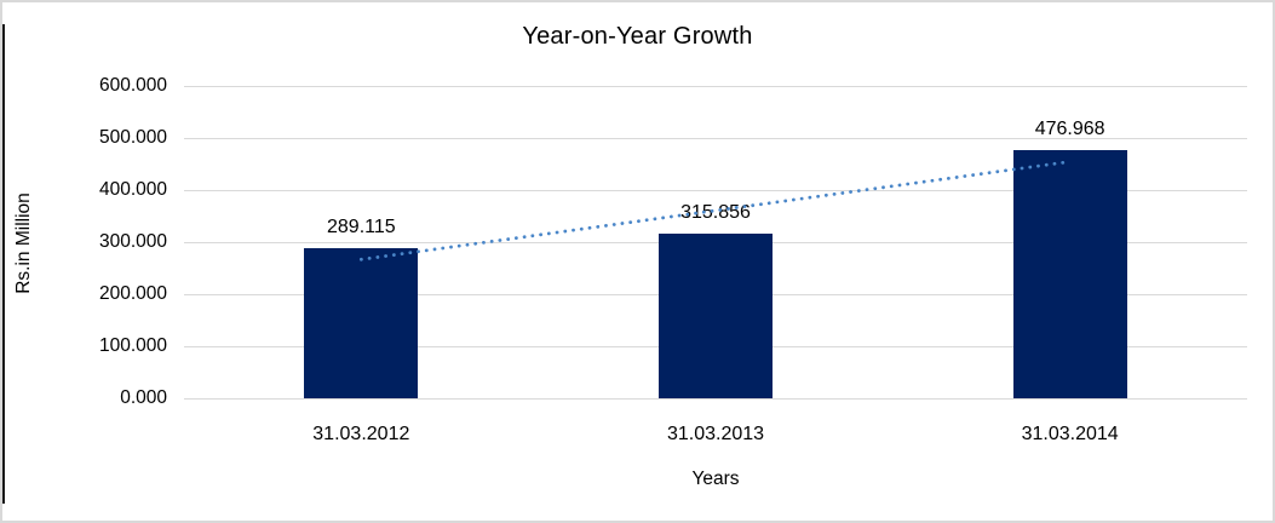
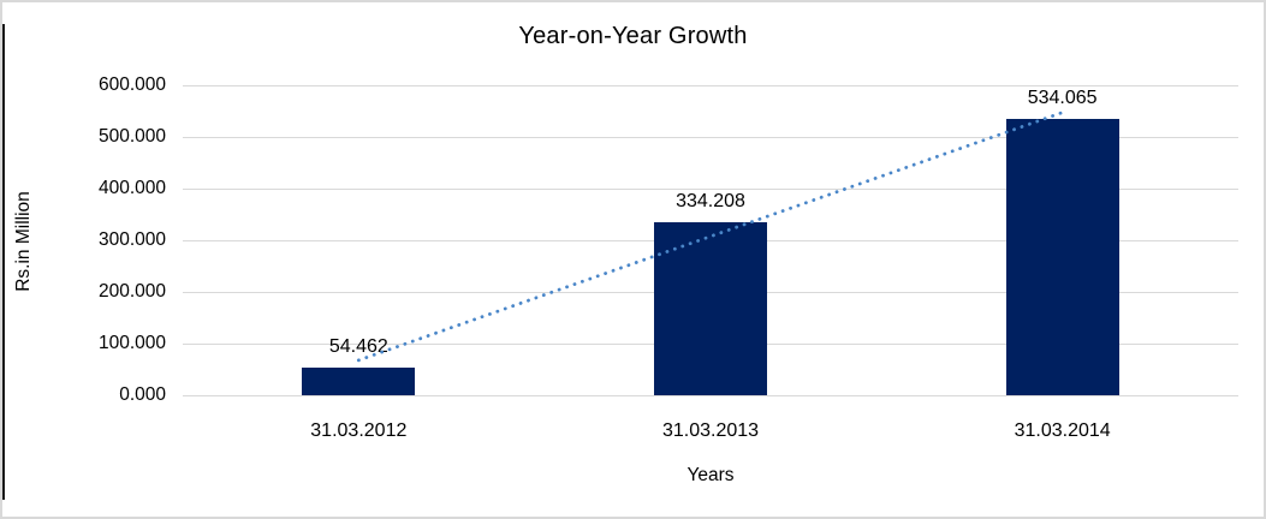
31.03.2012: 289.115 -> 54.462
31.03.2013: 315.856 -> 334.208
31.03.2014: 476.968 -> 534.065
